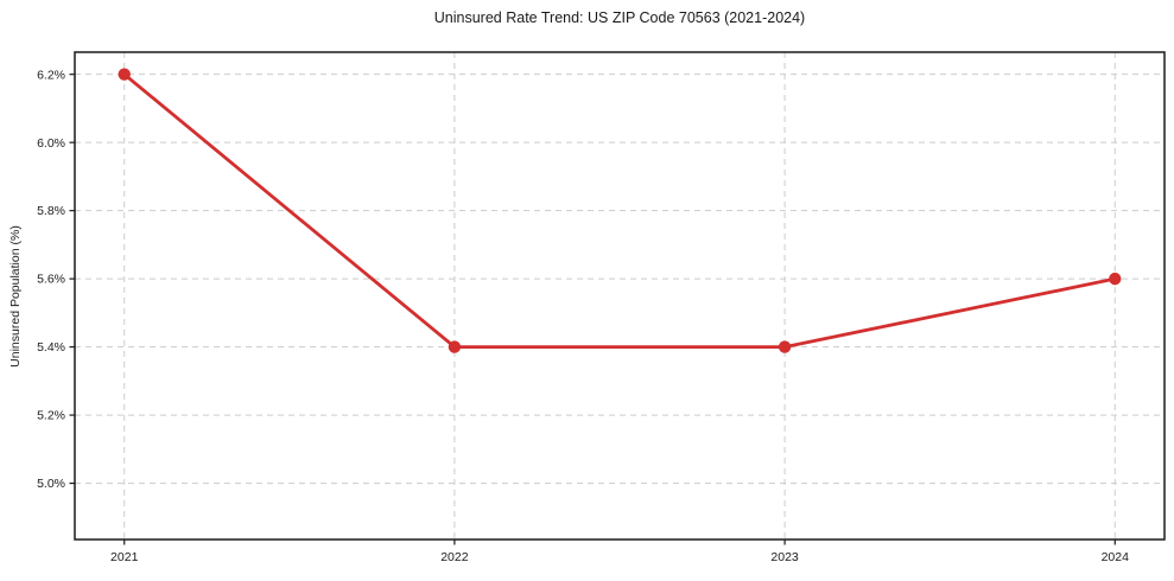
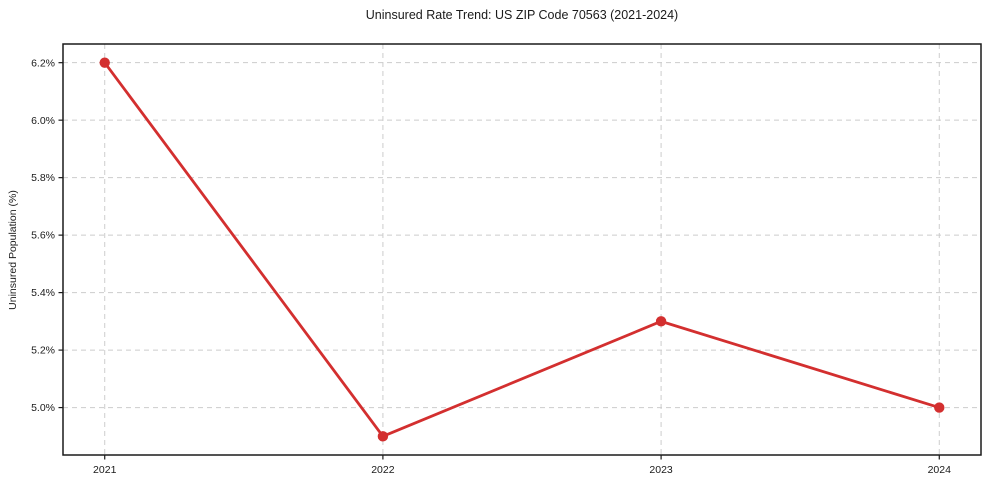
2022: 5.4% -> 4.9%
2023: 5.4% -> 5.3%
2024: 5.6% -> 5.0%
